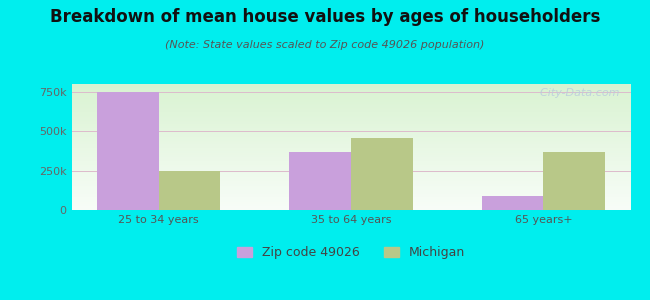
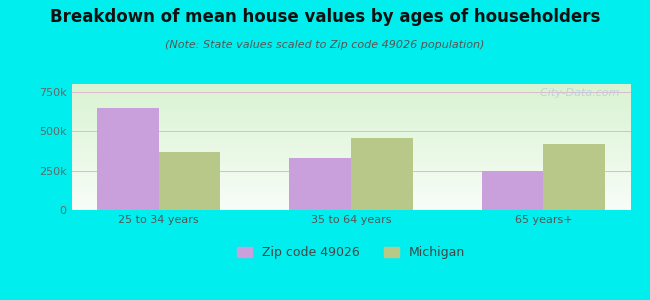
Zip code 49026/25 to 34 years: 750k -> 650k
Michigan/25 to 34 years: 250k -> 370k
Zip code 49026/35 to 64 years: 370k -> 330k
Zip code 49026/65 years+: 90k -> 240k
Michigan/65 years+: 370k -> 420k
